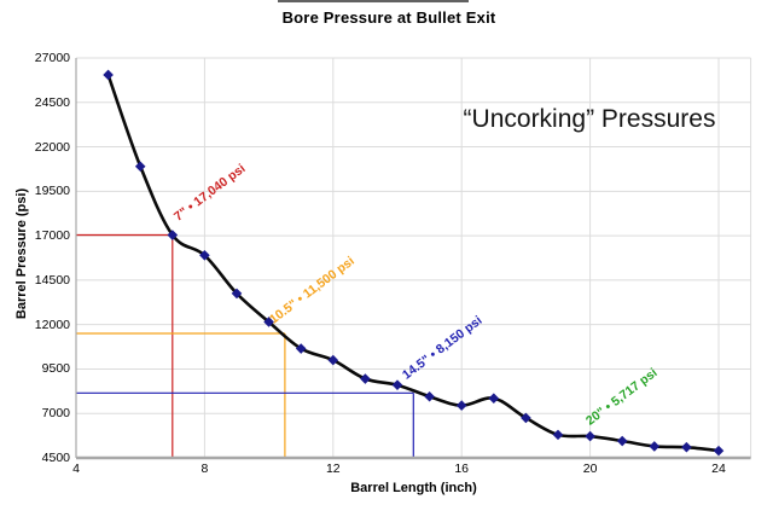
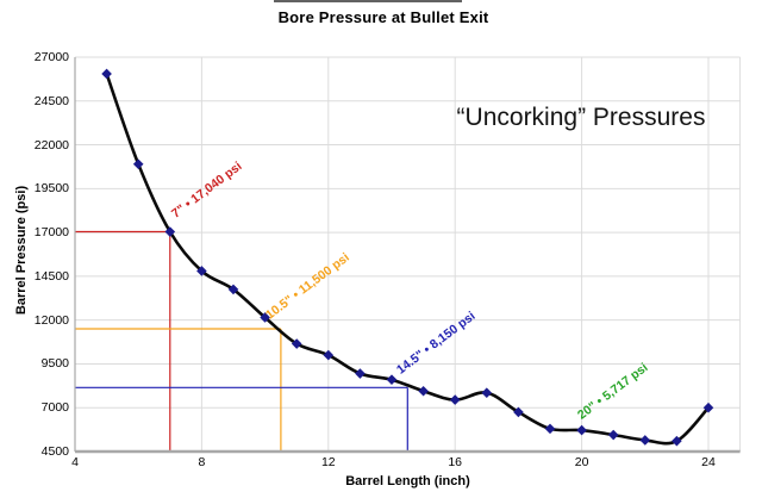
8: 15900 -> 14800
24: 4900 -> 7000
